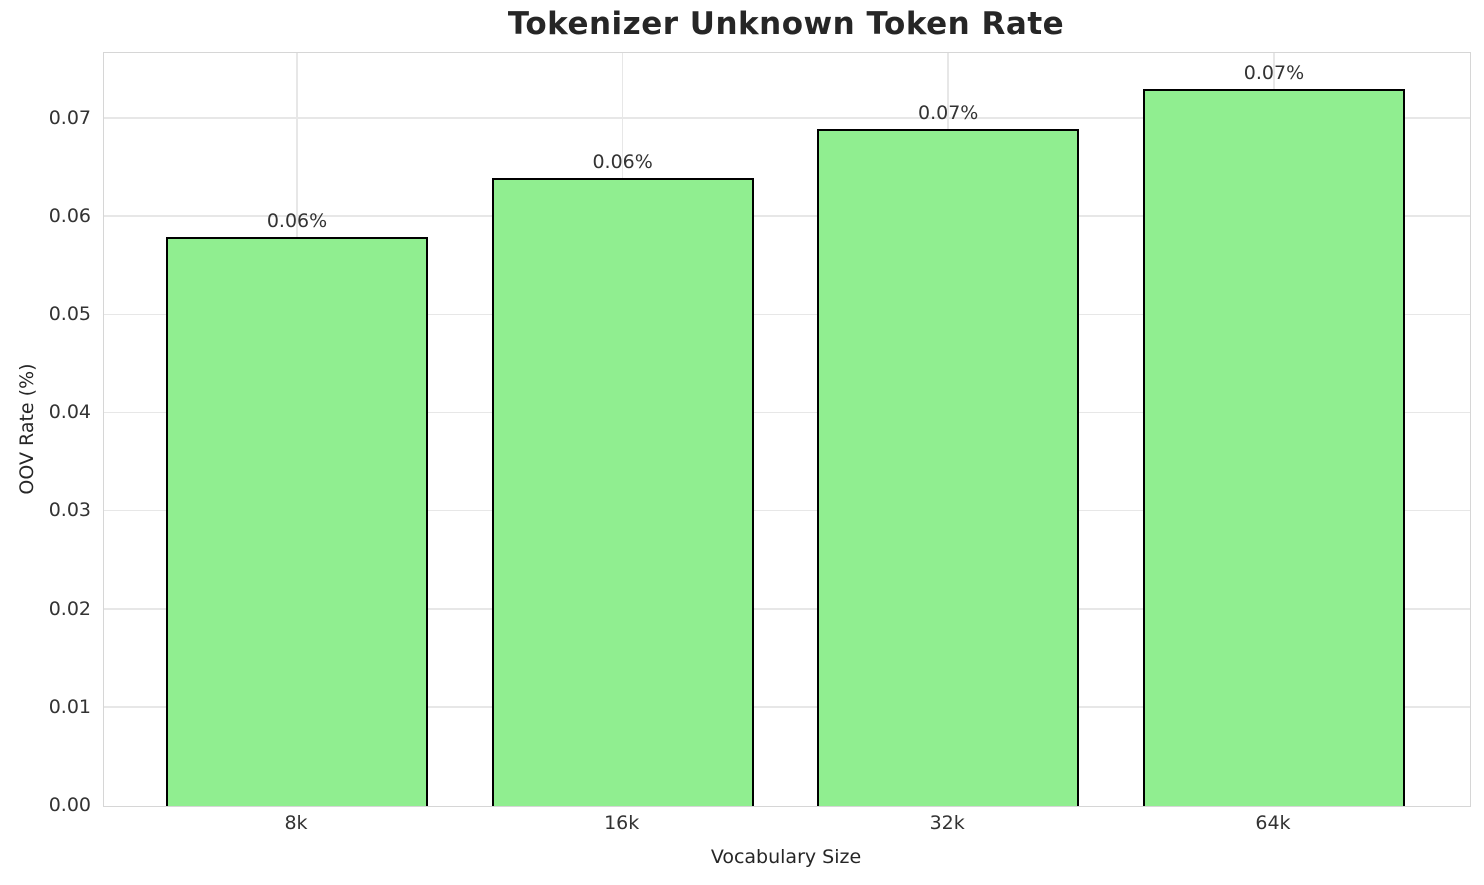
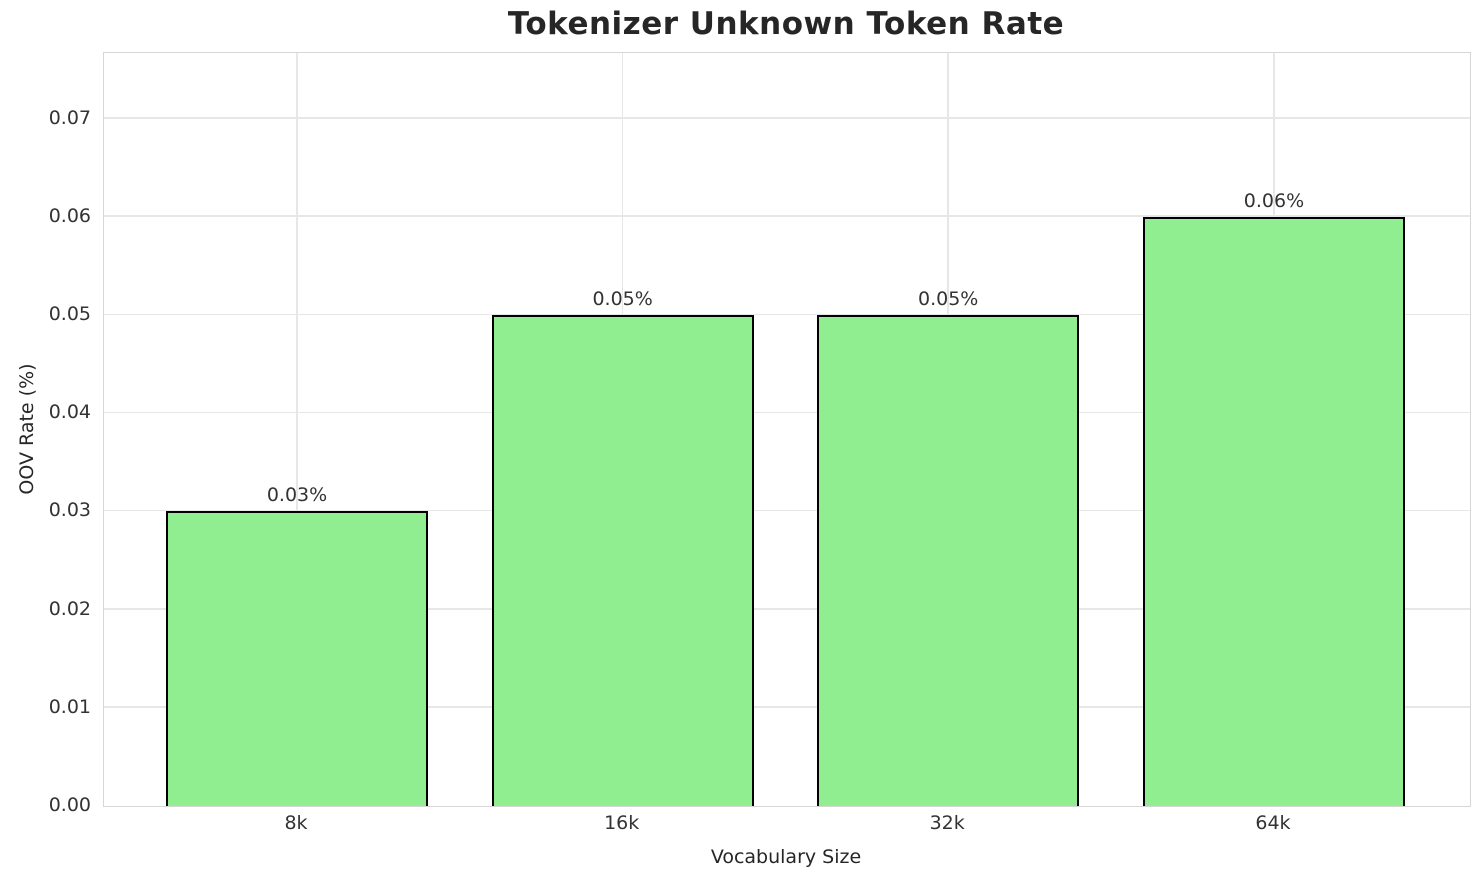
8k: 0.06% -> 0.03%
16k: 0.06% -> 0.05%
32k: 0.07% -> 0.05%
64k: 0.07% -> 0.06%
